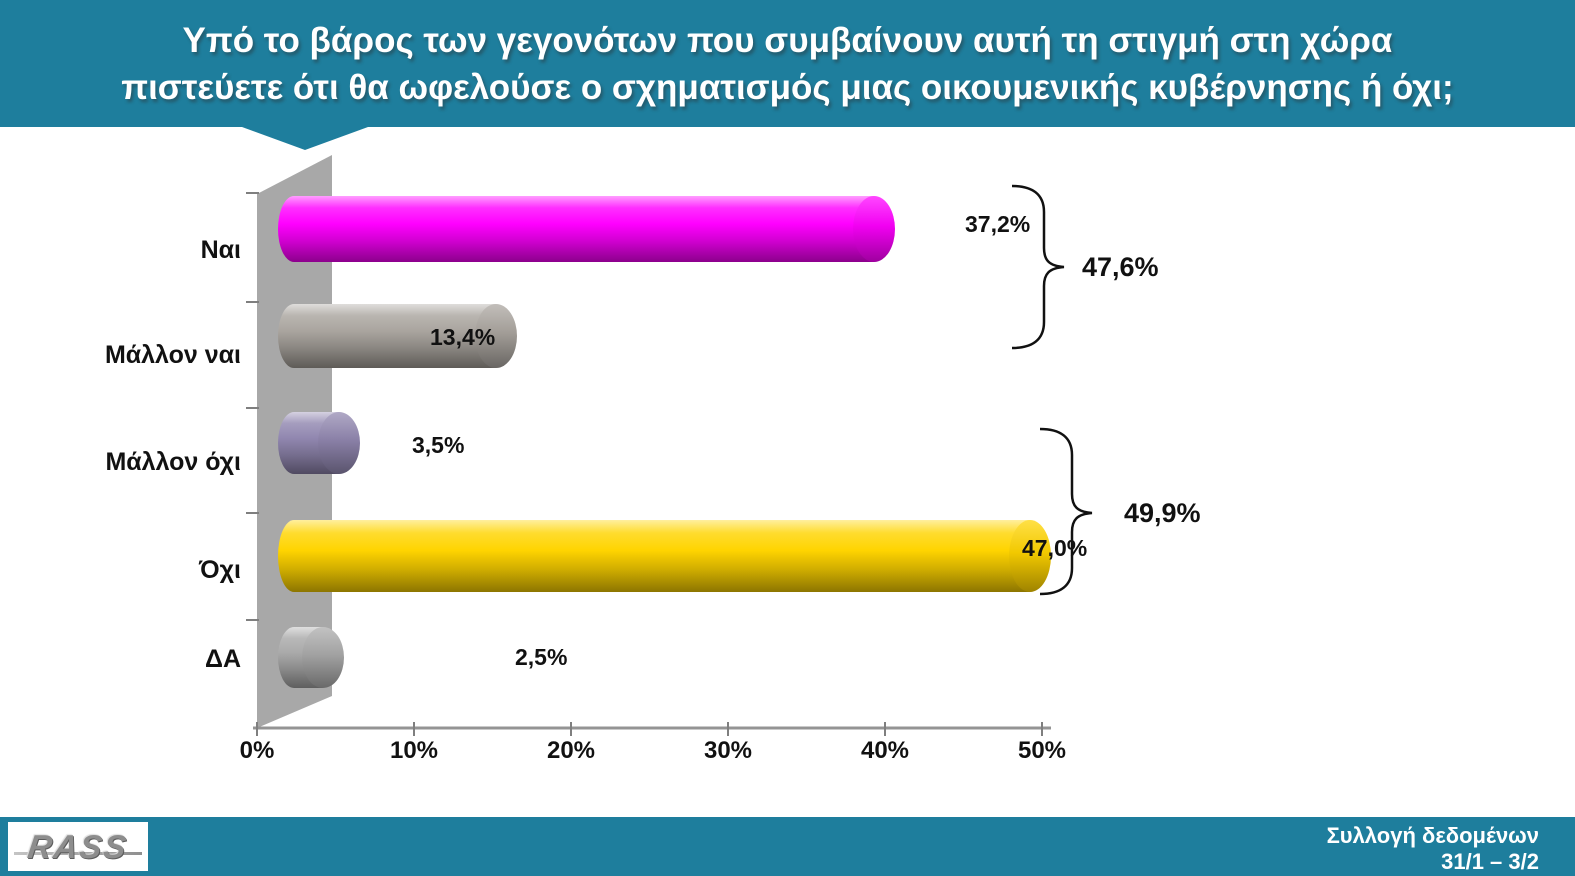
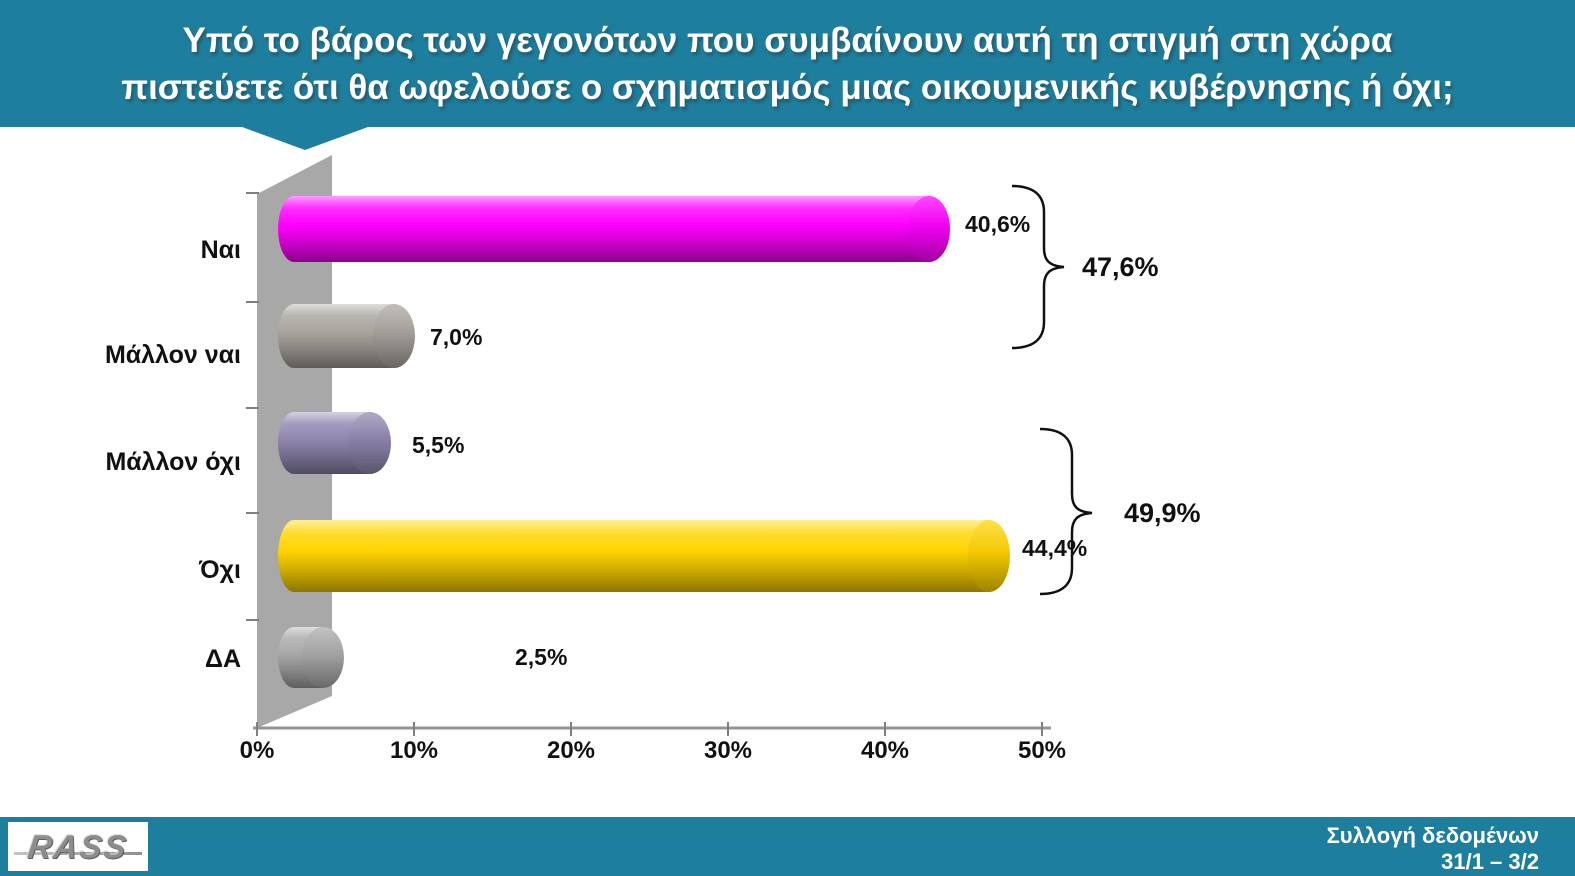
Ναι: 37,2% -> 40,6%
Μάλλον ναι: 13,4% -> 7,0%
Μάλλον όχι: 3,5% -> 5,5%
Όχι: 47,0% -> 44,4%
